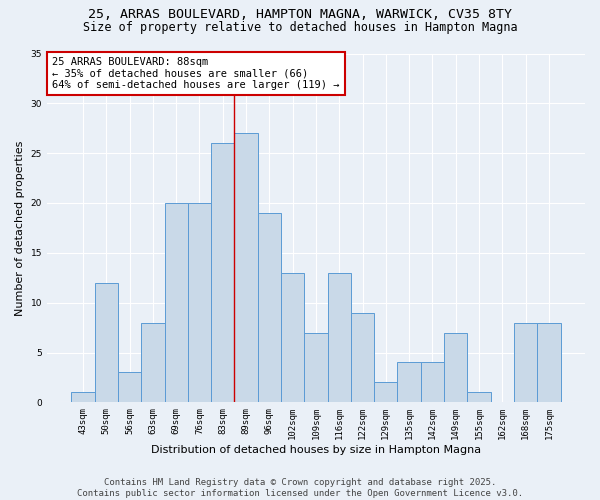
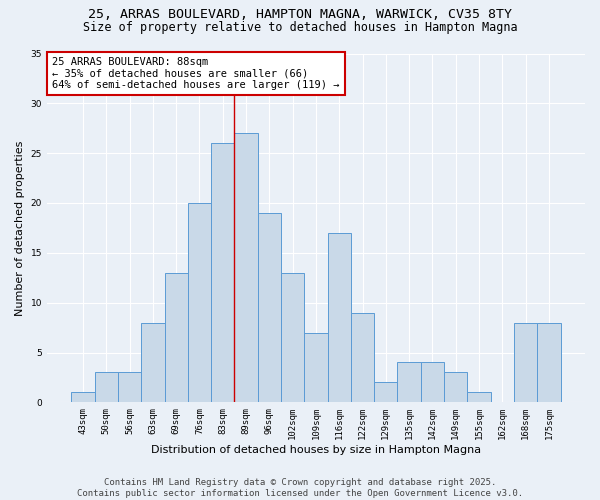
50sqm: 12 -> 3
69sqm: 20 -> 13
116sqm: 13 -> 17
149sqm: 7 -> 3
